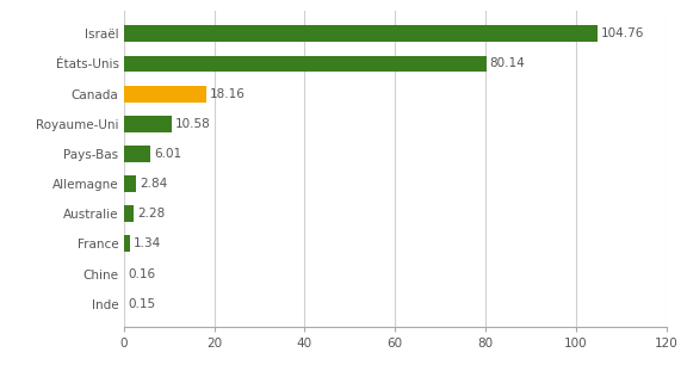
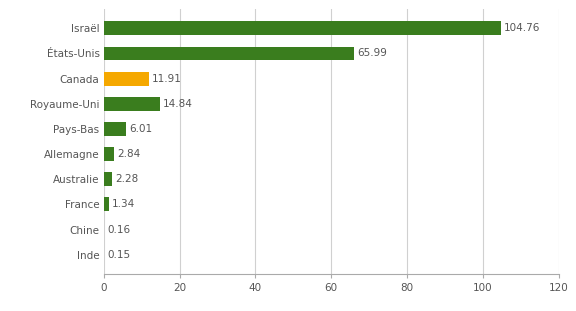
États-Unis: 80.14 -> 65.99
Canada: 18.16 -> 11.91
Royaume-Uni: 10.58 -> 14.84
